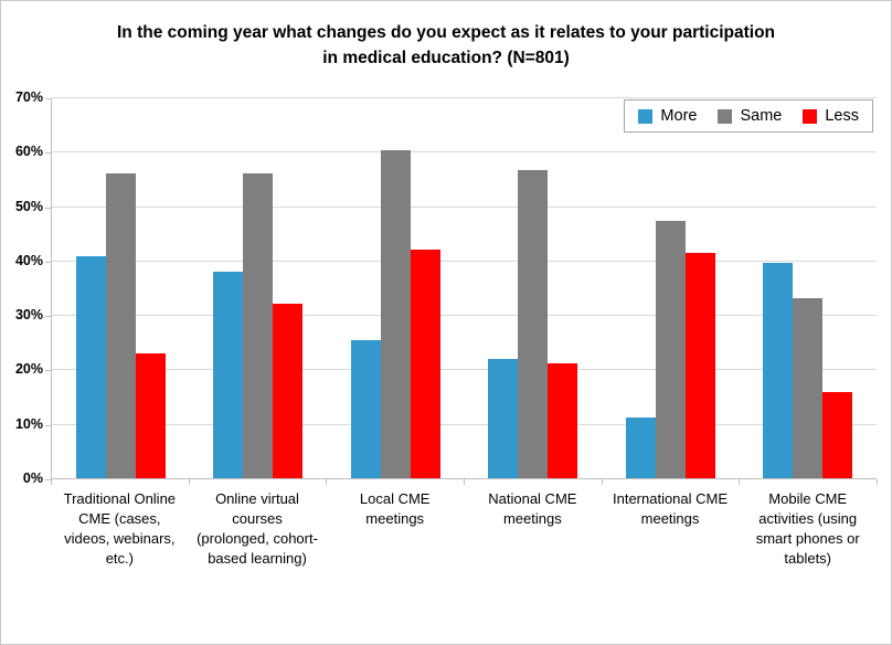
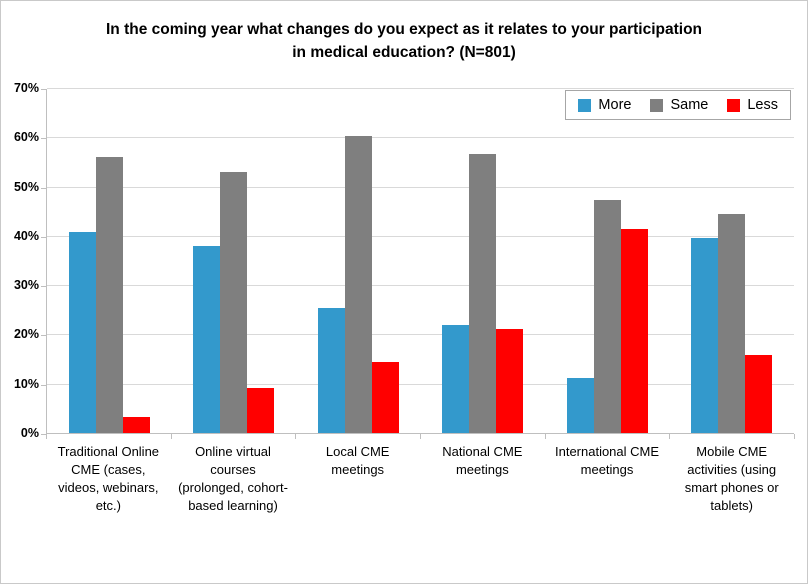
Less/Traditional Online CME (cases, videos, webinars, etc.): 23% -> 3%
Same/Online virtual courses (prolonged, cohort-based learning): 56% -> 53%
Less/Online virtual courses (prolonged, cohort-based learning): 32% -> 9%
Less/Local CME meetings: 42% -> 14%
Same/Mobile CME activities (using smart phones or tablets): 33% -> 44%
